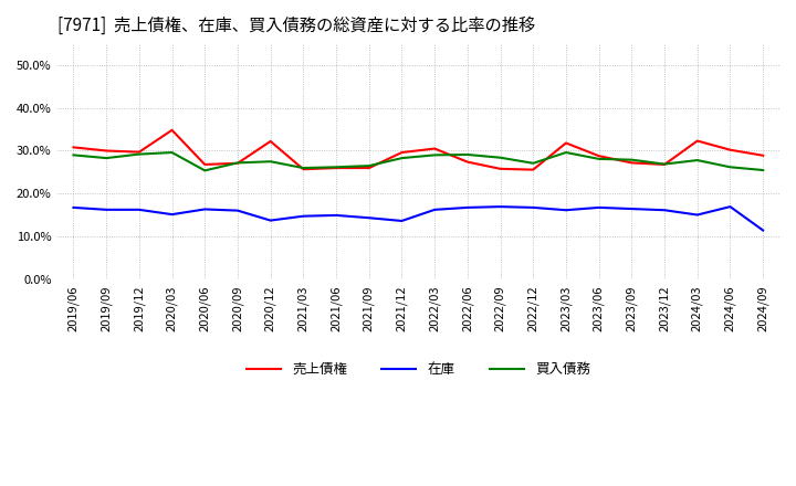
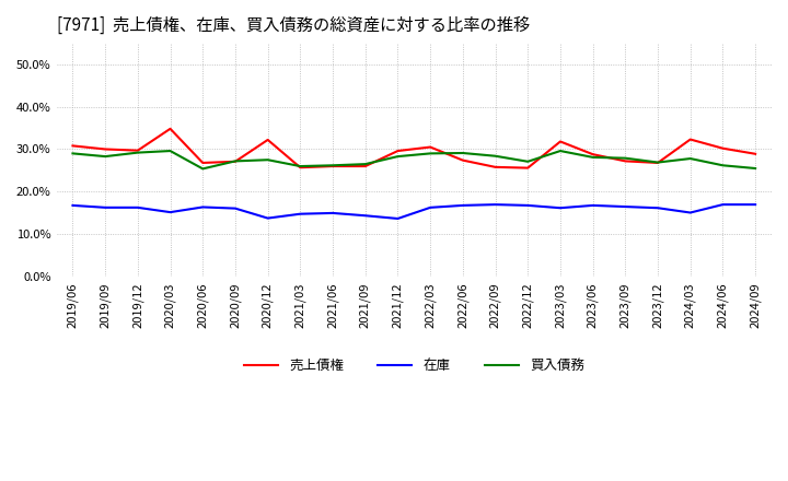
在庫/2024/09: 11.5% -> 17.0%
